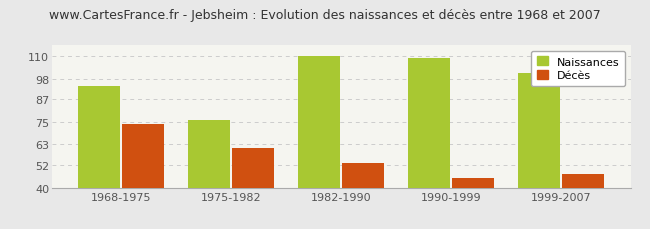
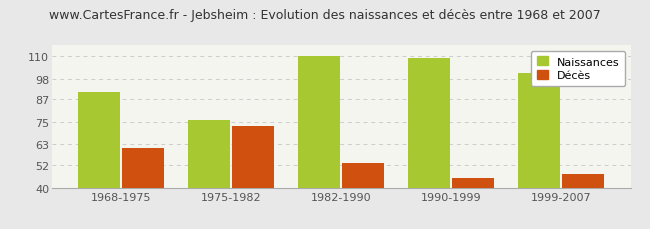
Naissances/1968-1975: 94 -> 91
Décès/1968-1975: 74 -> 61
Décès/1975-1982: 61 -> 73
